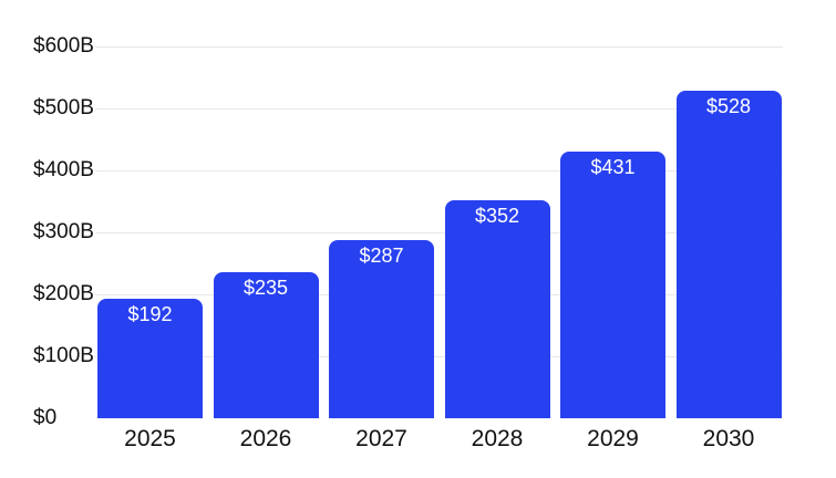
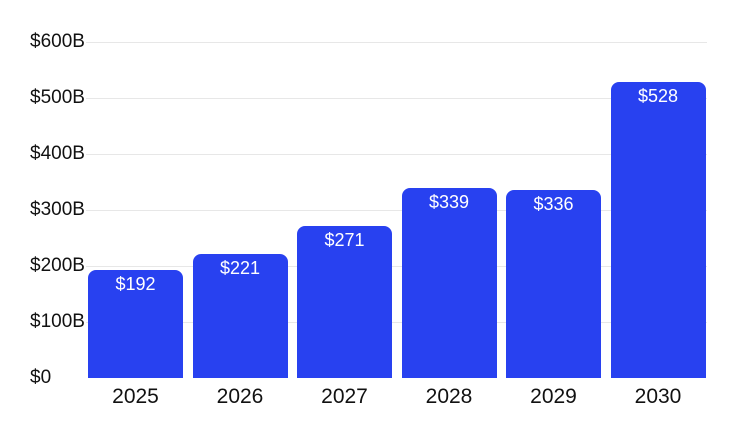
2026: $235 -> $221
2027: $287 -> $271
2028: $352 -> $339
2029: $431 -> $336
